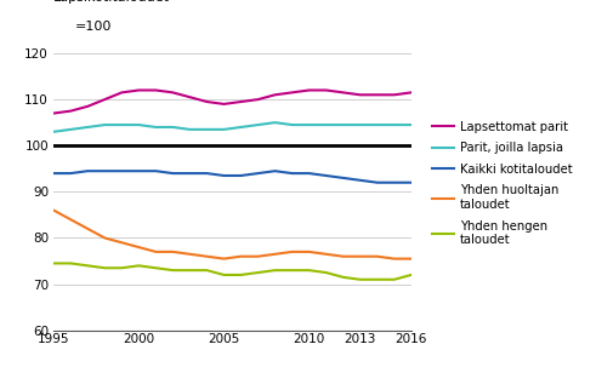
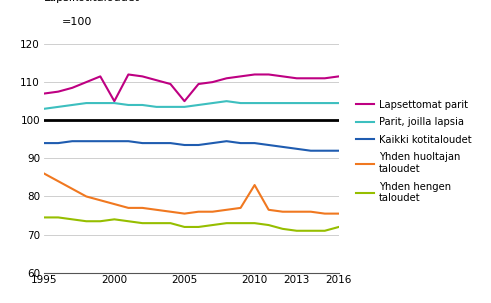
Lapsettomat parit/2000: 112.0 -> 105.0
Lapsettomat parit/2005: 109.0 -> 105.0
Yhden huoltajan taloudet/2010: 77.0 -> 83.0
